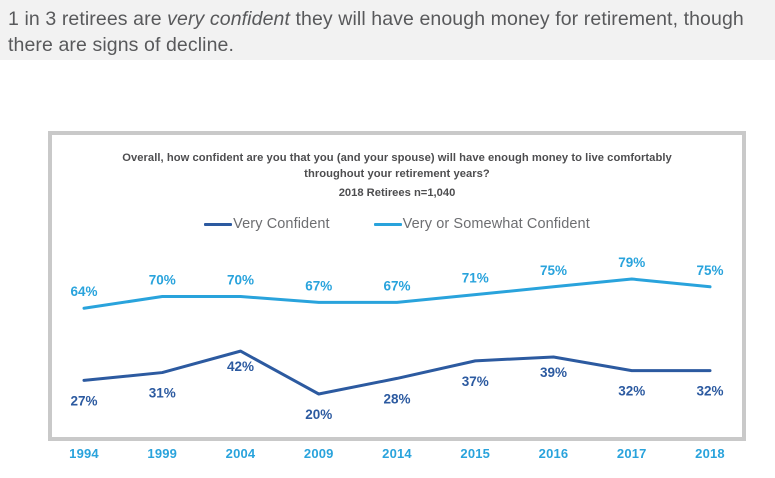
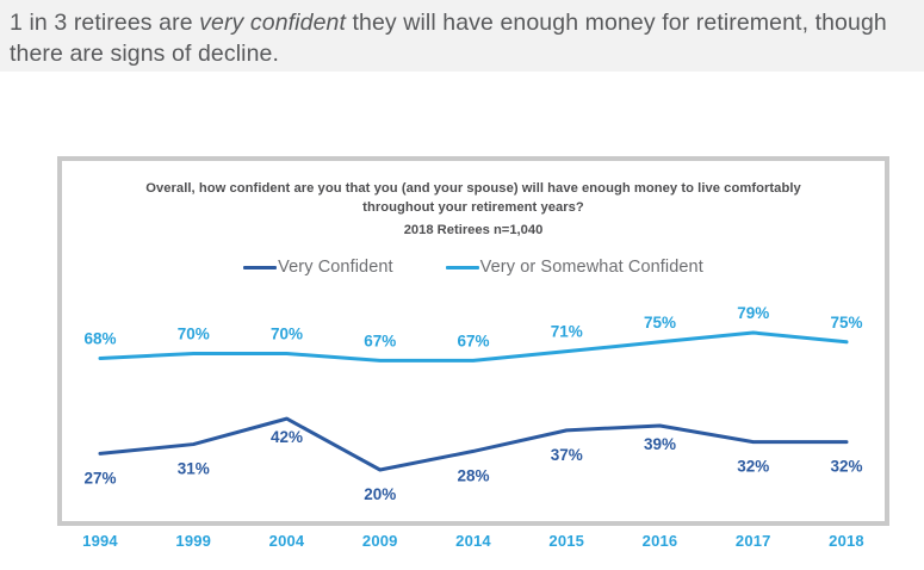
Very or Somewhat Confident/1994: 64% -> 68%
